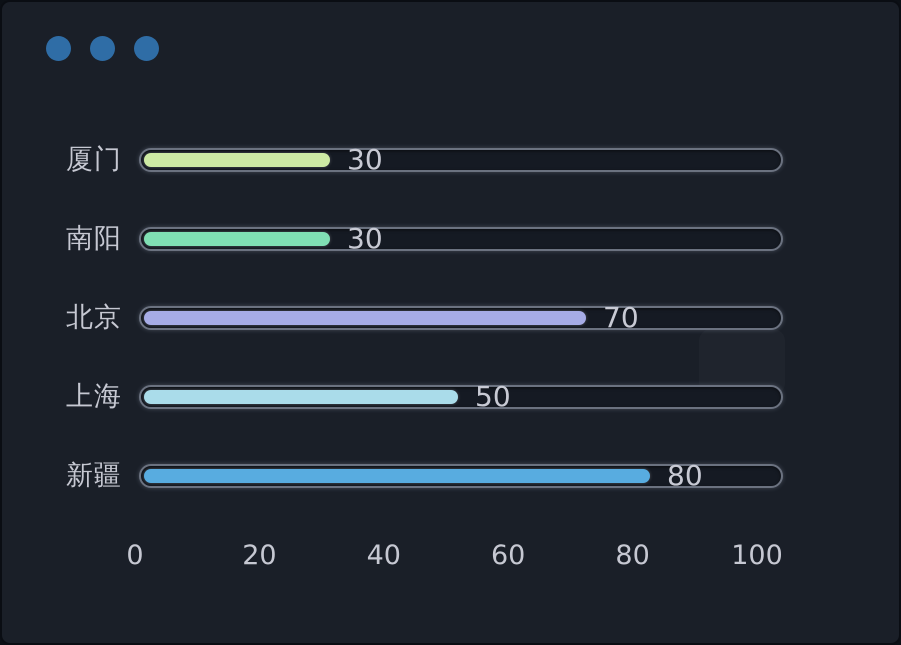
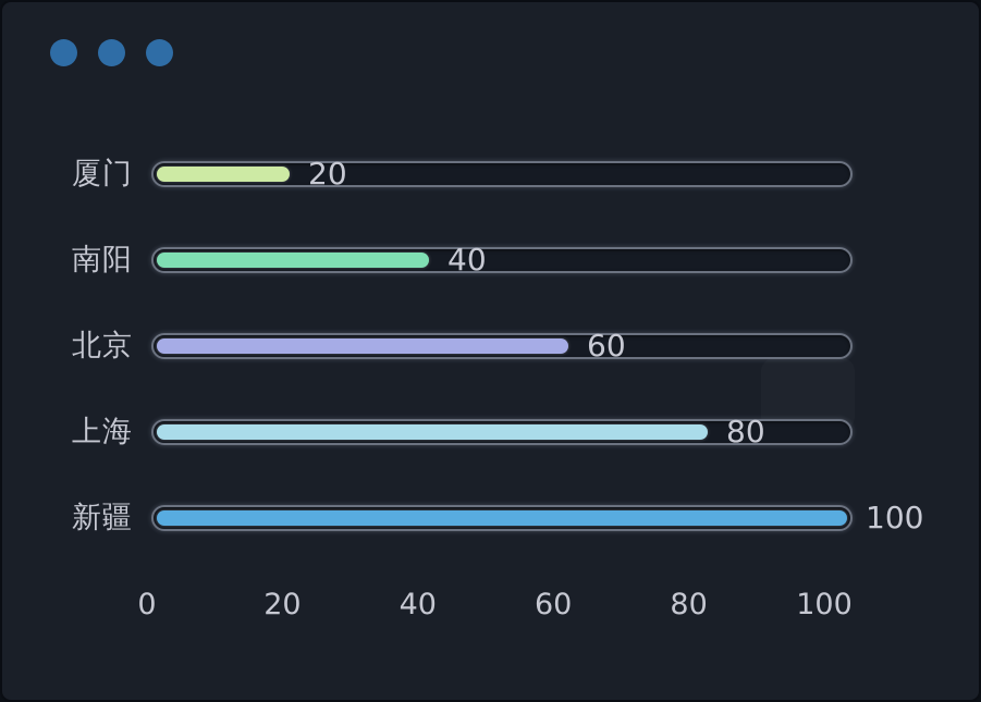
厦门: 30 -> 20
南阳: 30 -> 40
北京: 70 -> 60
上海: 50 -> 80
新疆: 80 -> 100
